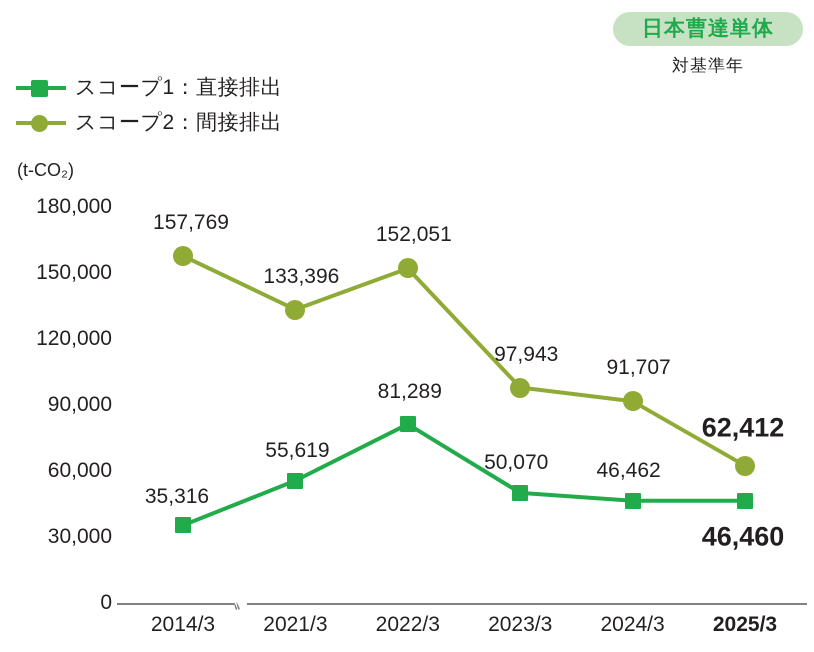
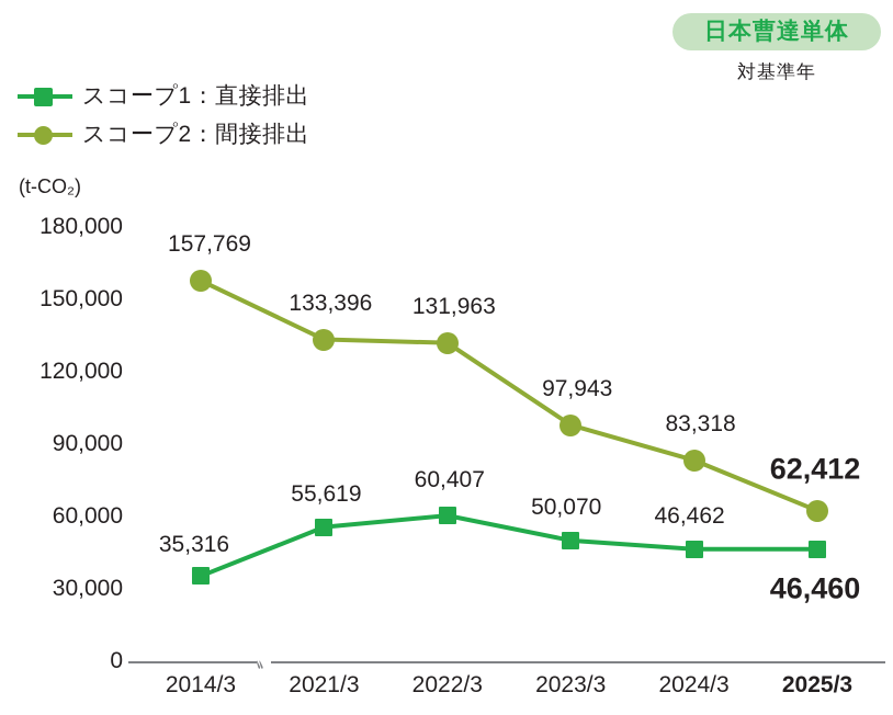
スコープ1：直接排出/2022/3: 81,289 -> 60,407
スコープ2：間接排出/2022/3: 152,051 -> 131,963
スコープ2：間接排出/2024/3: 91,707 -> 83,318
